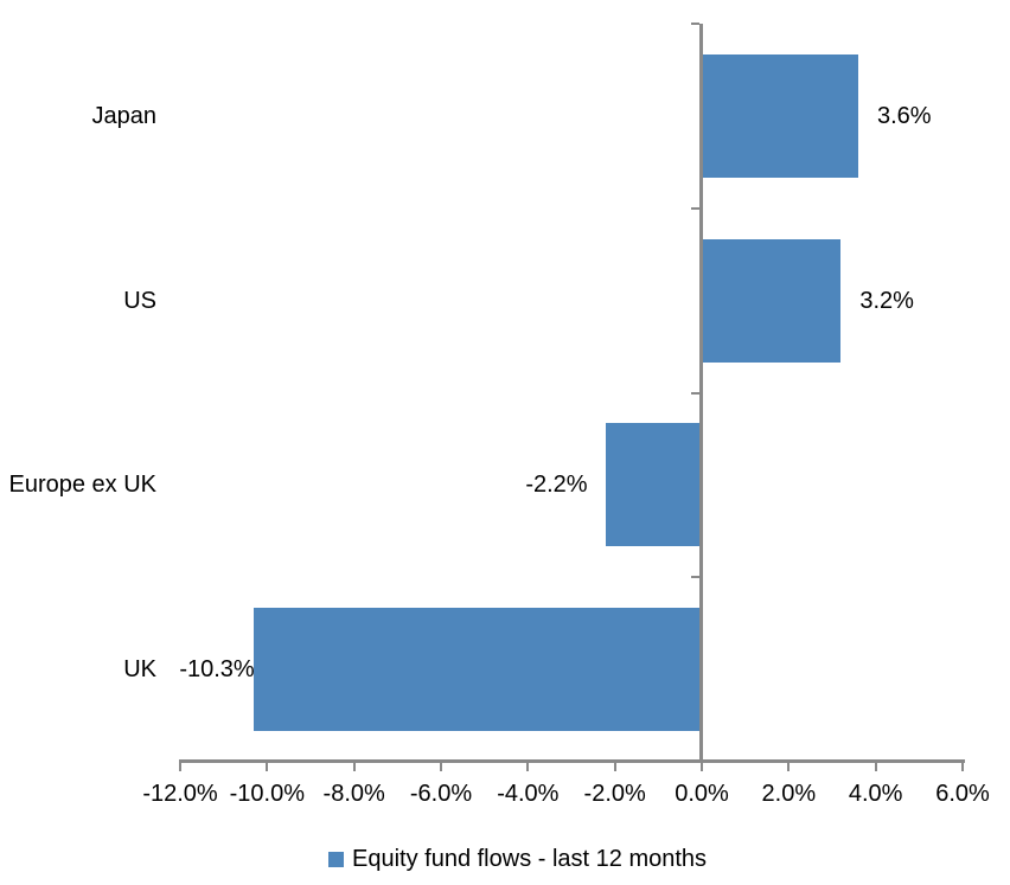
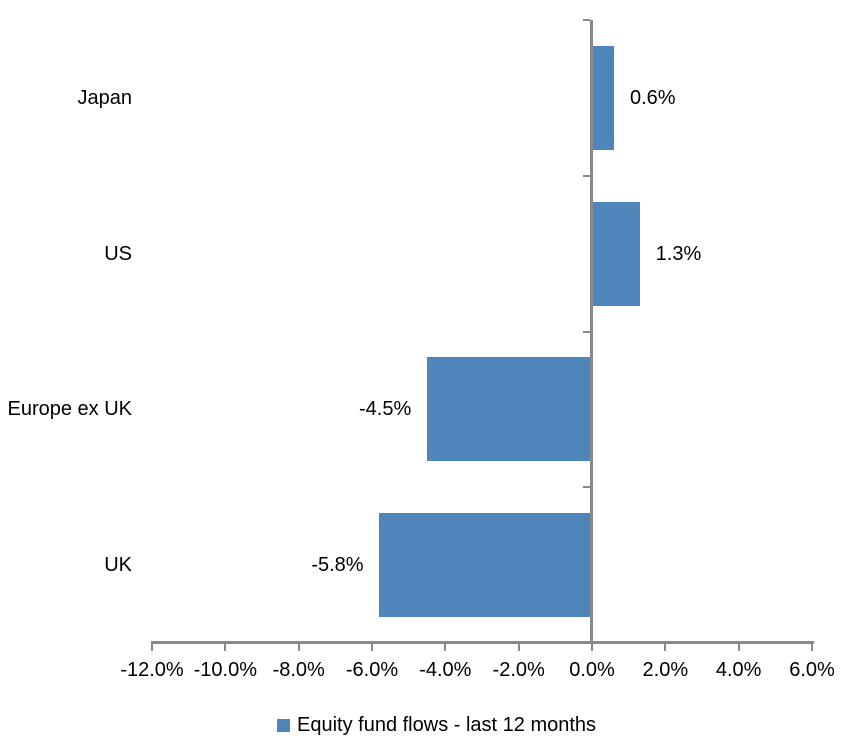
Japan: 3.6% -> 0.6%
US: 3.2% -> 1.3%
Europe ex UK: -2.2% -> -4.5%
UK: -10.3% -> -5.8%
